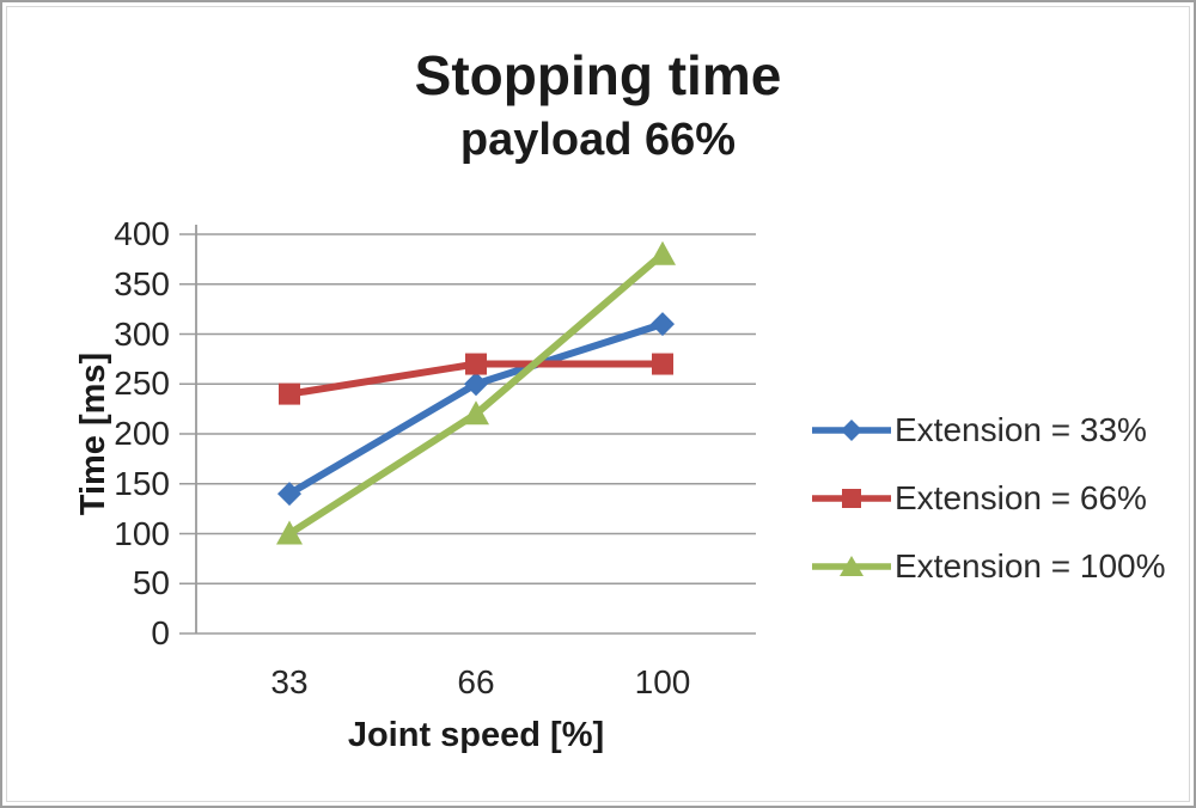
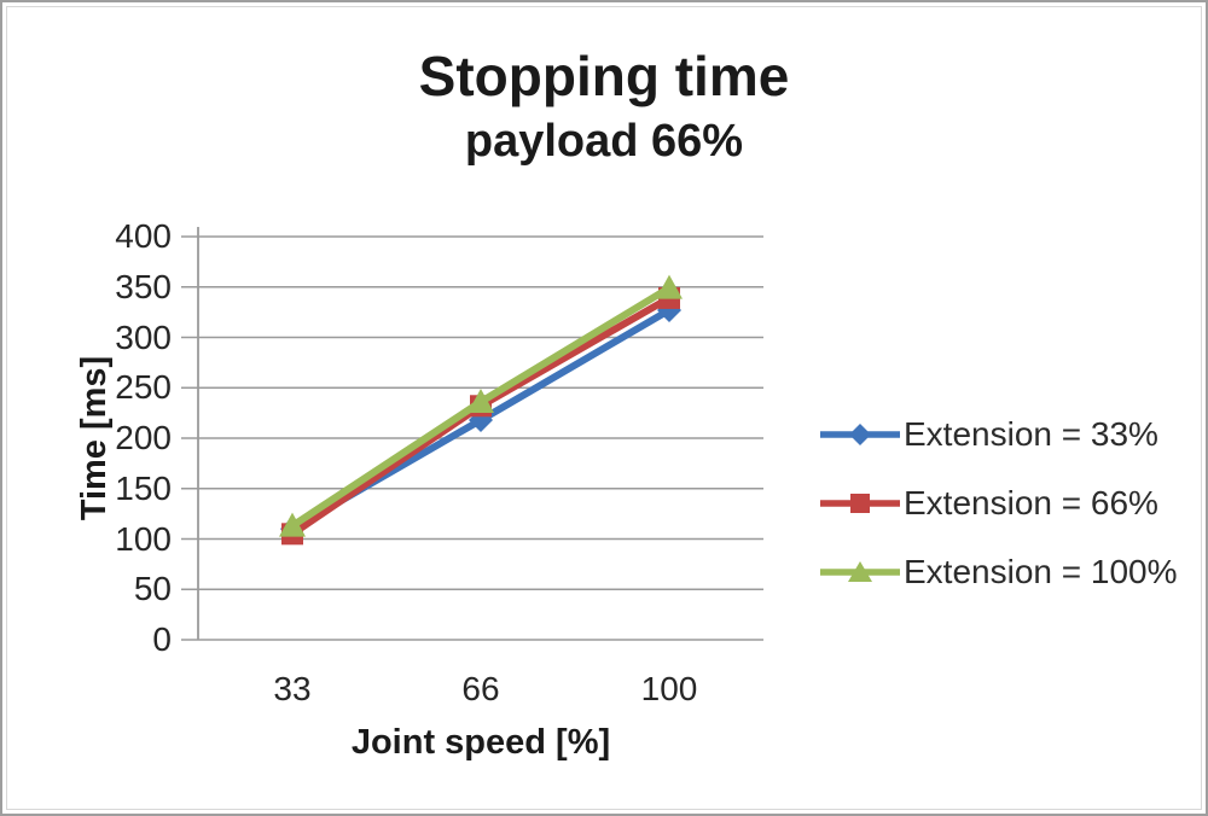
Extension = 33%/33: 140 -> 110
Extension = 66%/33: 240 -> 100
Extension = 100%/33: 100 -> 110
Extension = 33%/66: 250 -> 220
Extension = 66%/66: 270 -> 230
Extension = 100%/66: 220 -> 240
Extension = 33%/100: 310 -> 330
Extension = 66%/100: 270 -> 340
Extension = 100%/100: 380 -> 350
